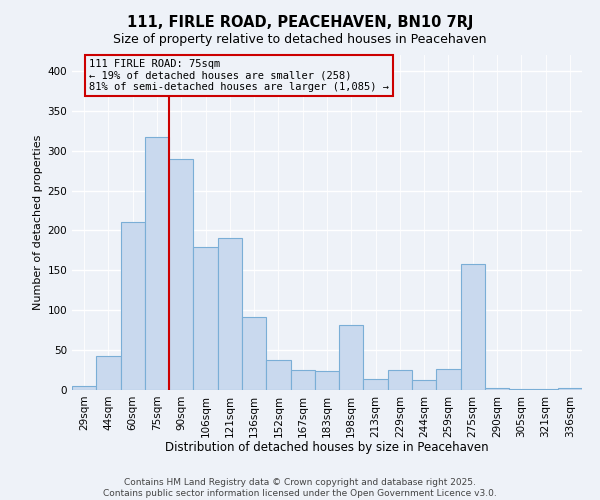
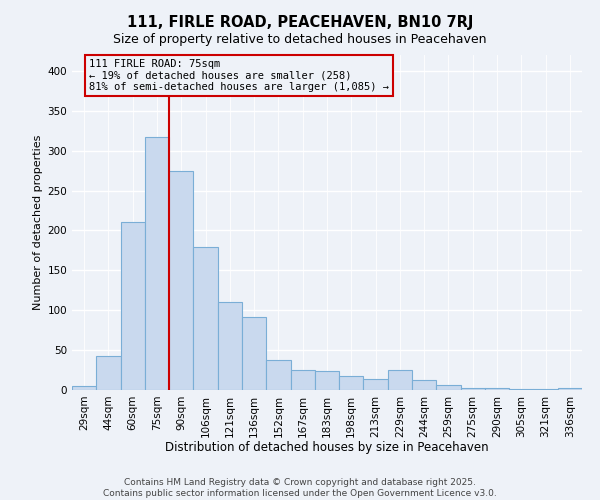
90sqm: 290 -> 275
121sqm: 190 -> 110
198sqm: 82 -> 18
259sqm: 26 -> 6
275sqm: 158 -> 2
